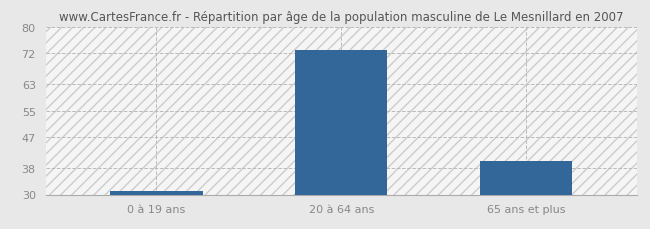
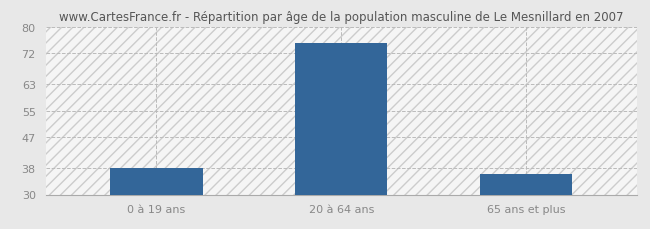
0 à 19 ans: 31 -> 38
20 à 64 ans: 73 -> 75
65 ans et plus: 40 -> 36
